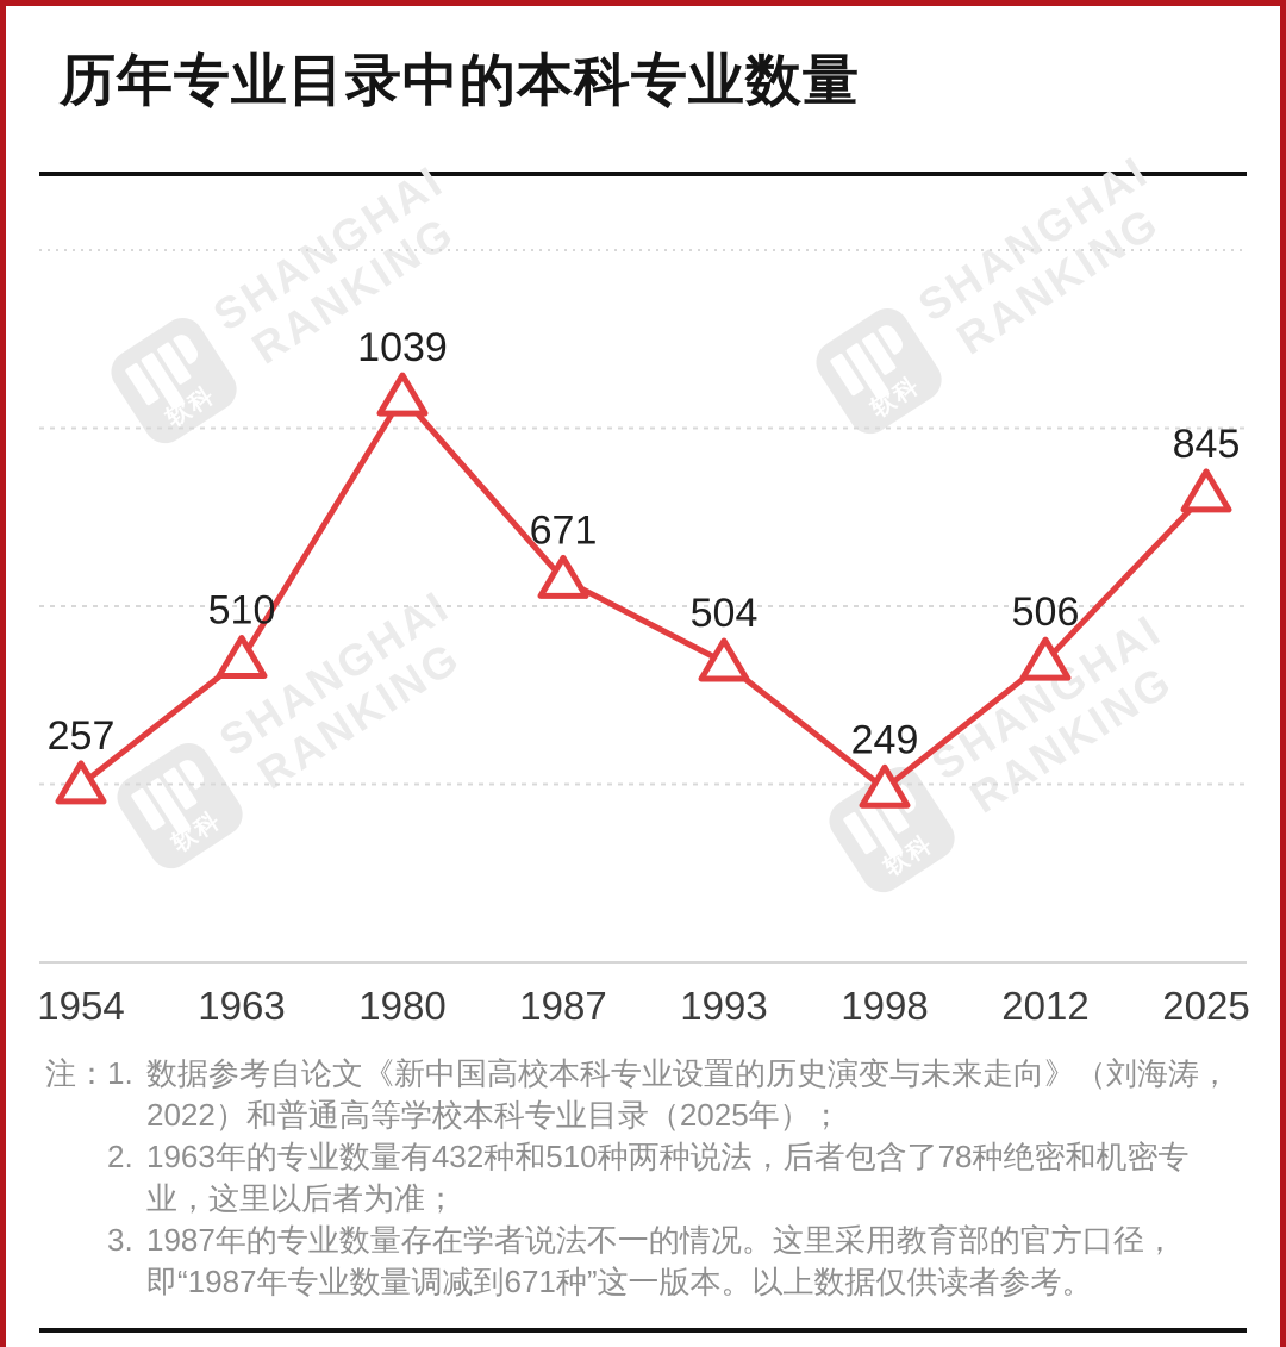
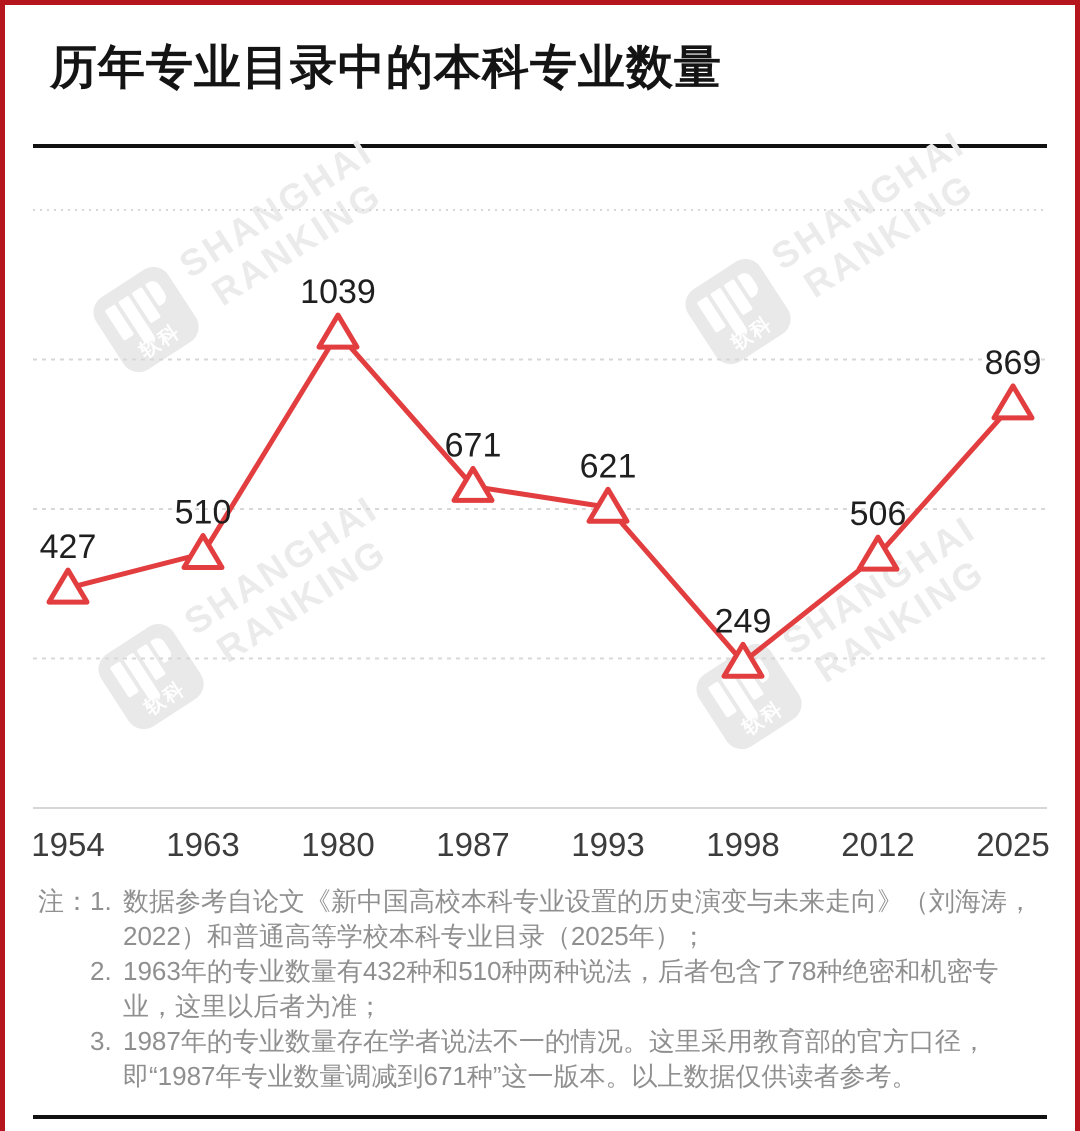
1954: 257 -> 427
1993: 504 -> 621
2025: 845 -> 869
